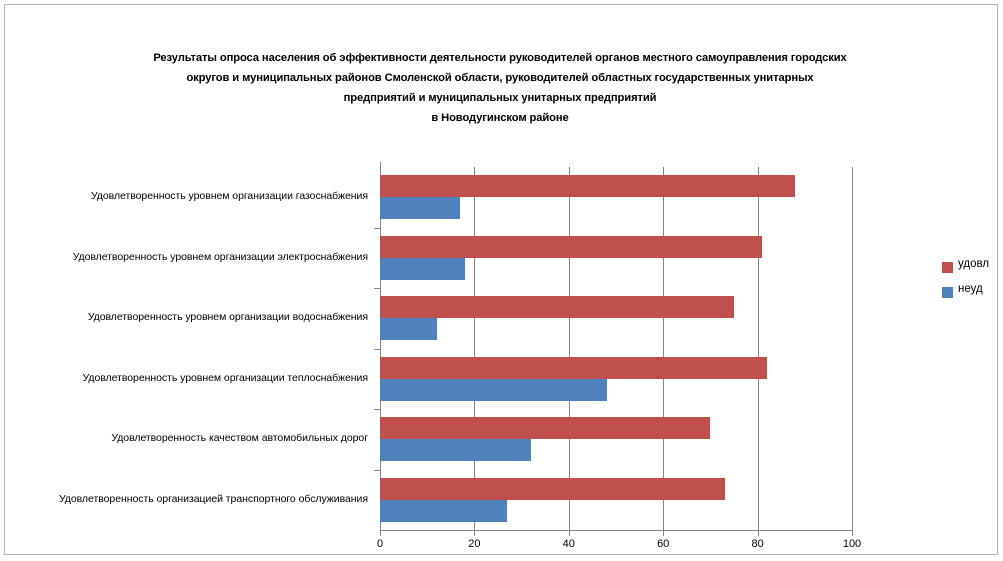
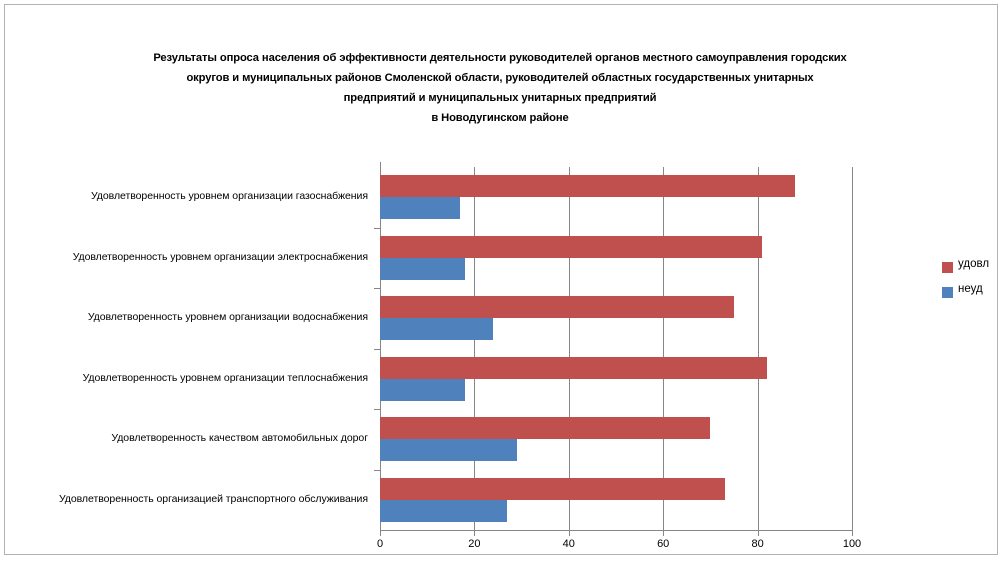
неуд/Удовлетворенность уровнем организации водоснабжения: 12 -> 24
неуд/Удовлетворенность уровнем организации теплоснабжения: 48 -> 18
неуд/Удовлетворенность качеством автомобильных дорог: 32 -> 29
